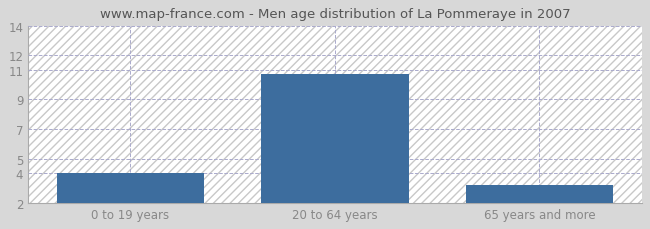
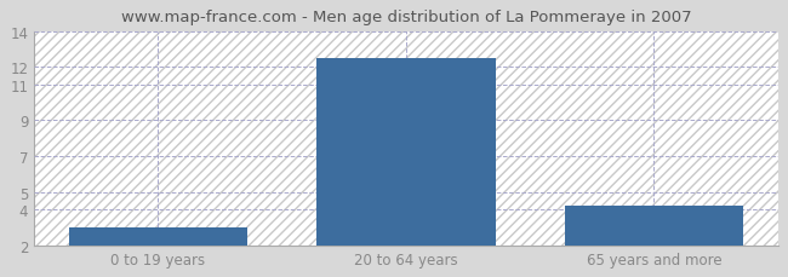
0 to 19 years: 4.0 -> 3.0
20 to 64 years: 10.7 -> 12.5
65 years and more: 3.2 -> 4.2
